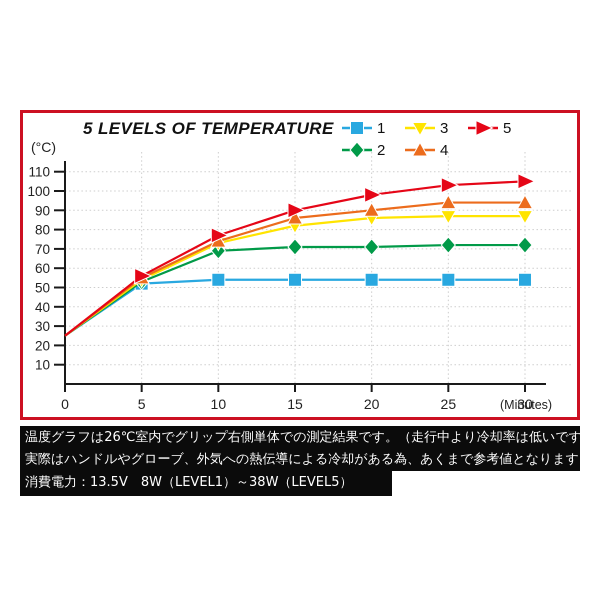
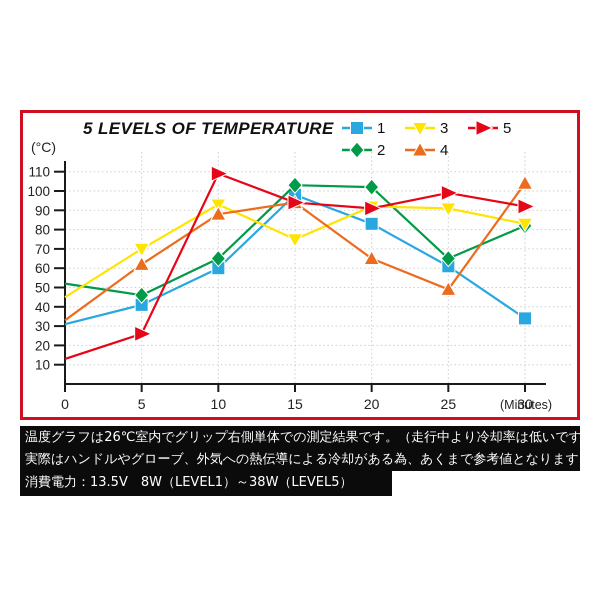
1/0: 25 -> 31
2/0: 25 -> 52
3/0: 25 -> 45
4/0: 25 -> 33
5/0: 25 -> 13
1/5: 52 -> 41
2/5: 53 -> 46
3/5: 54 -> 70
4/5: 55 -> 62
5/5: 56 -> 26
1/10: 54 -> 60
2/10: 69 -> 65
3/10: 73 -> 93
4/10: 74 -> 88
5/10: 77 -> 109
1/15: 54 -> 98
2/15: 71 -> 103
3/15: 82 -> 75
4/15: 86 -> 94
5/15: 90 -> 94
1/20: 54 -> 83
2/20: 71 -> 102
3/20: 86 -> 92
4/20: 90 -> 65
5/20: 98 -> 91
1/25: 54 -> 61
2/25: 72 -> 65
3/25: 87 -> 91
4/25: 94 -> 49
5/25: 103 -> 99
1/30: 54 -> 34
2/30: 72 -> 82
3/30: 87 -> 83
4/30: 94 -> 104
5/30: 105 -> 92
